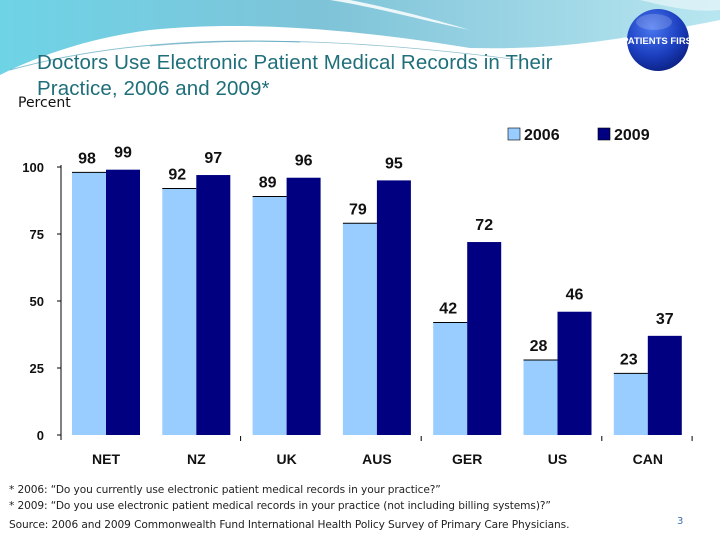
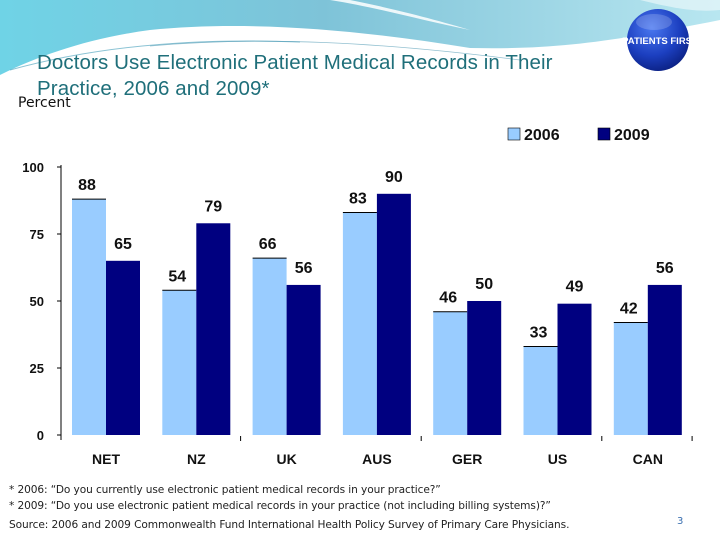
2006/NET: 98 -> 88
2009/NET: 99 -> 65
2006/NZ: 92 -> 54
2009/NZ: 97 -> 79
2006/UK: 89 -> 66
2009/UK: 96 -> 56
2006/AUS: 79 -> 83
2009/AUS: 95 -> 90
2006/GER: 42 -> 46
2009/GER: 72 -> 50
2006/US: 28 -> 33
2009/US: 46 -> 49
2006/CAN: 23 -> 42
2009/CAN: 37 -> 56
